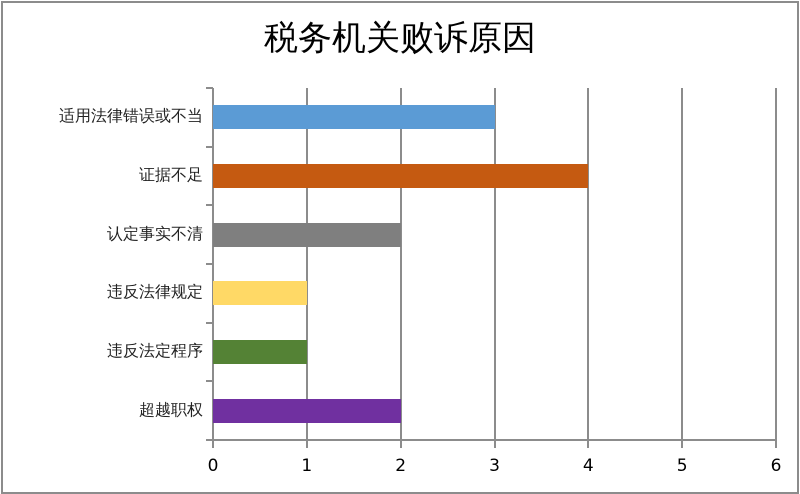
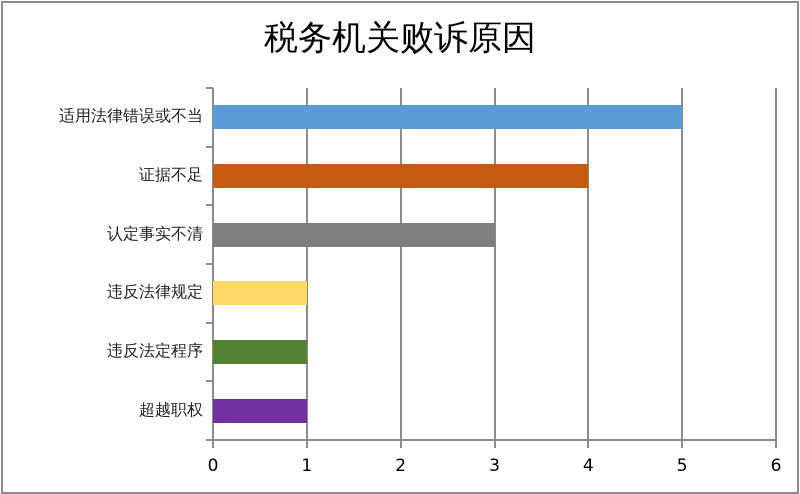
适用法律错误或不当: 3 -> 5
认定事实不清: 2 -> 3
超越职权: 2 -> 1
